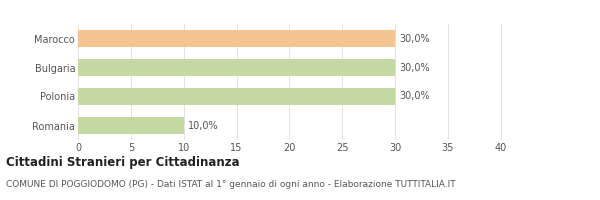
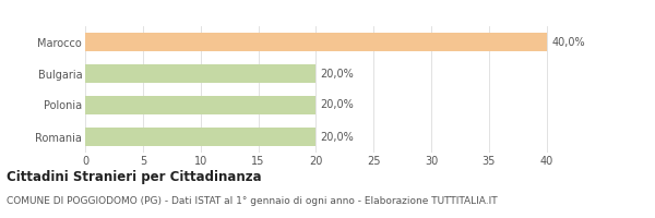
Marocco: 30,0% -> 40,0%
Bulgaria: 30,0% -> 20,0%
Polonia: 30,0% -> 20,0%
Romania: 10,0% -> 20,0%
